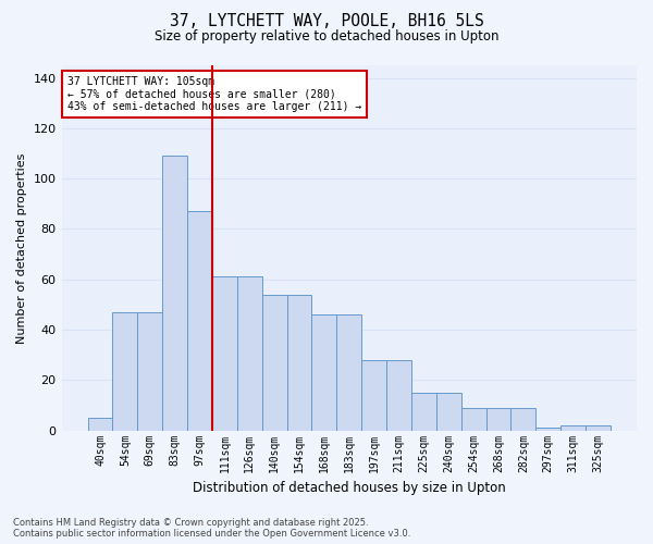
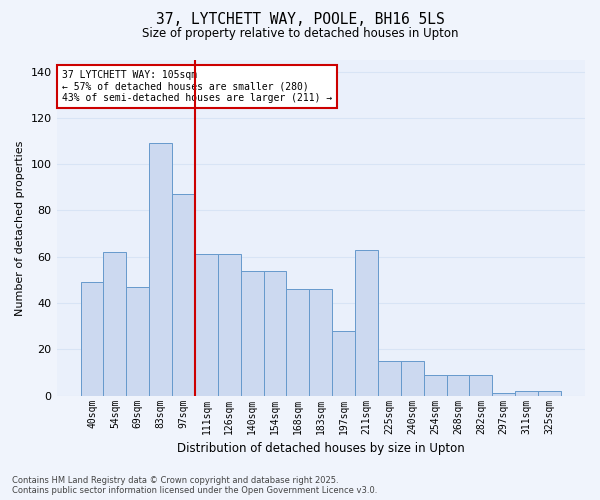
40sqm: 5 -> 49
54sqm: 47 -> 62
211sqm: 28 -> 63
